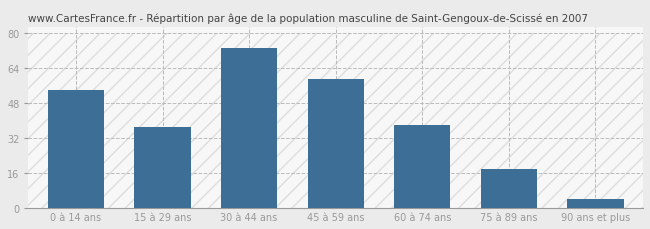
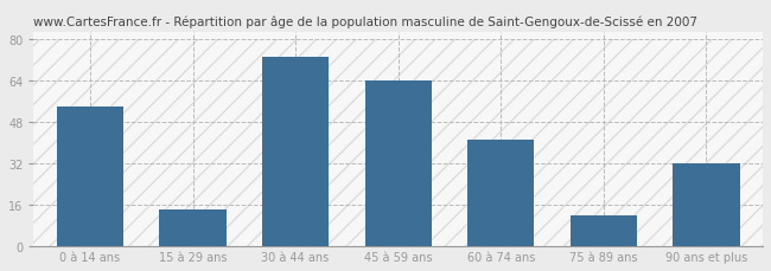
15 à 29 ans: 37 -> 14
45 à 59 ans: 59 -> 64
60 à 74 ans: 38 -> 41
75 à 89 ans: 18 -> 12
90 ans et plus: 4 -> 32
